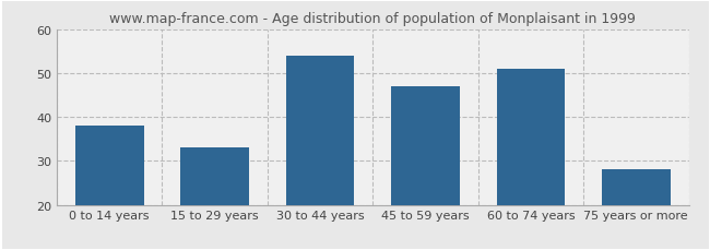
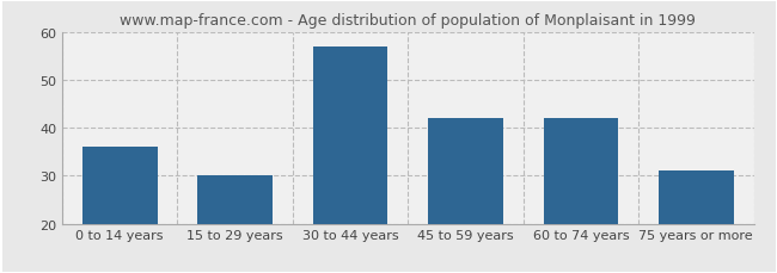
0 to 14 years: 38 -> 36
15 to 29 years: 33 -> 30
30 to 44 years: 54 -> 57
45 to 59 years: 47 -> 42
60 to 74 years: 51 -> 42
75 years or more: 28 -> 31
